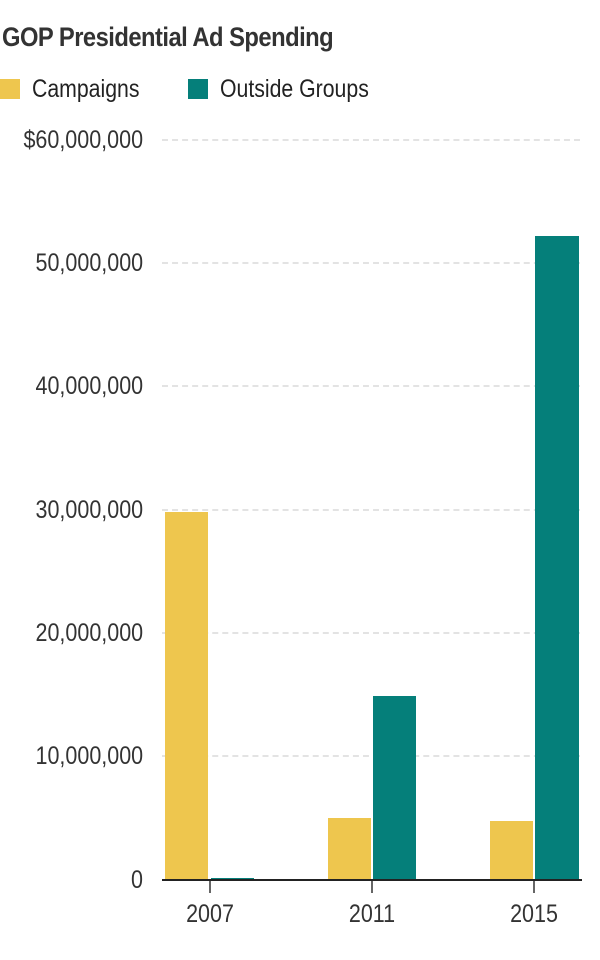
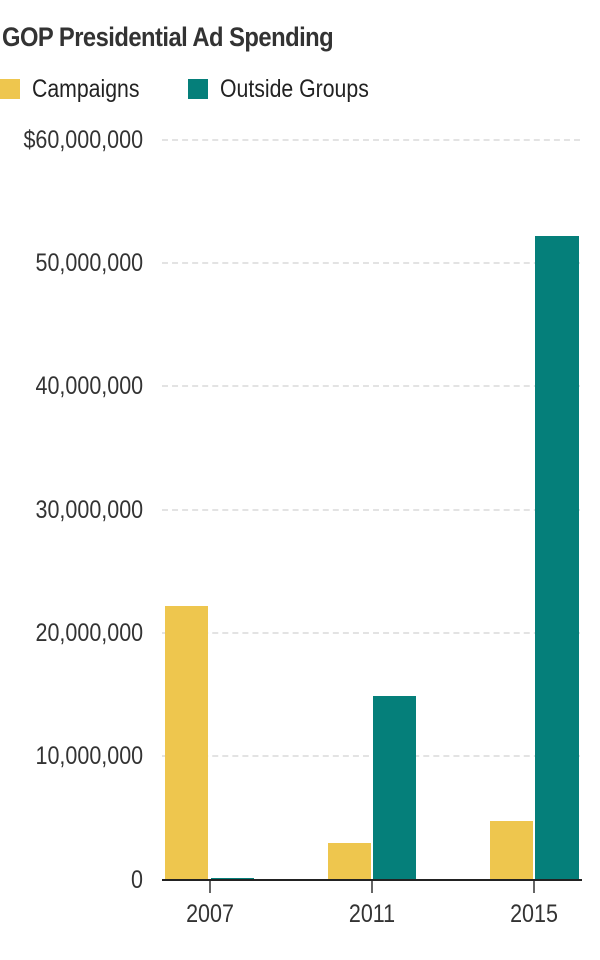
Campaigns/2007: $29800000 -> $22200000
Campaigns/2011: $5000000 -> $3000000
